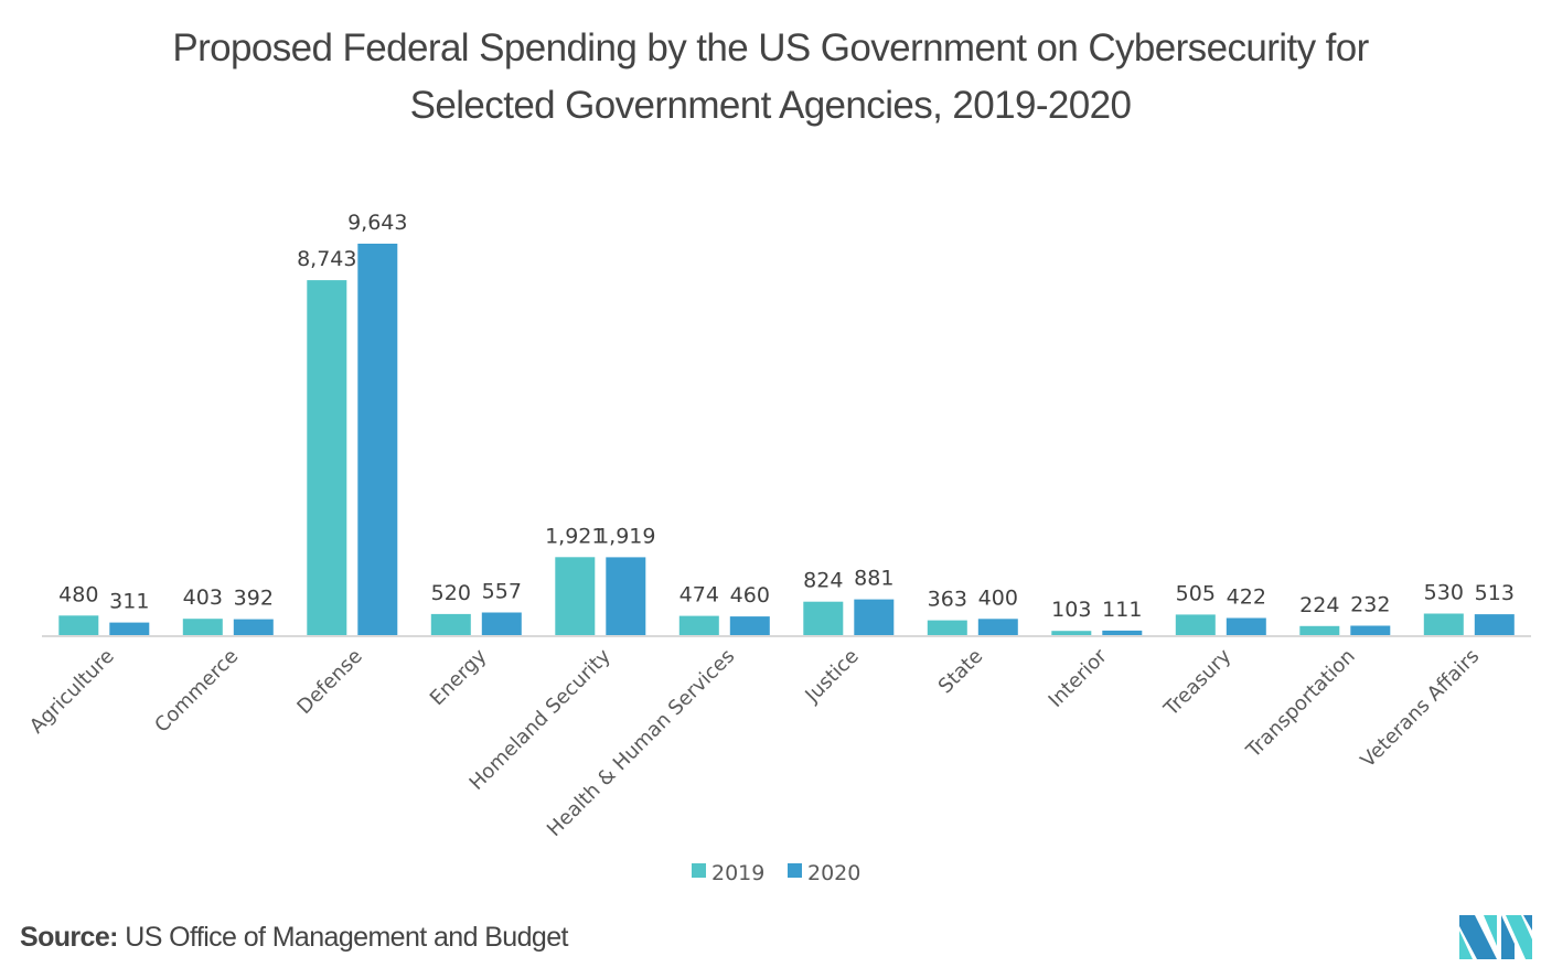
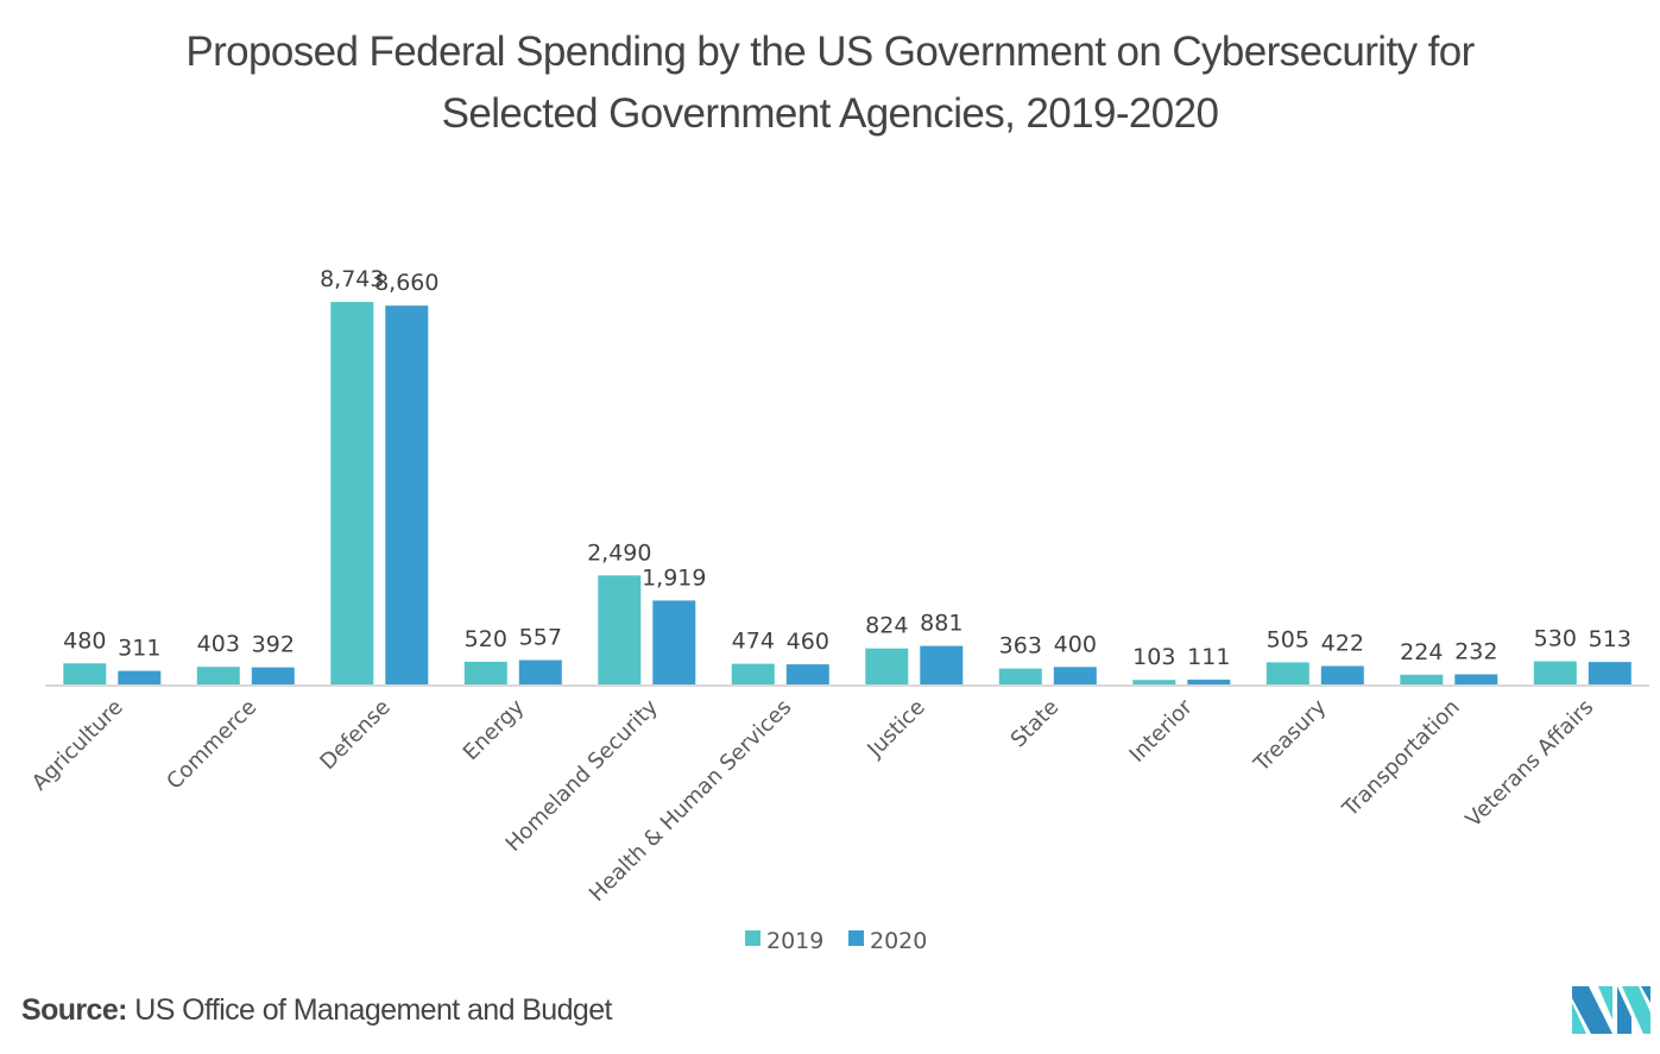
2020/Defense: 9,643 -> 8,660
2019/Homeland Security: 1,921 -> 2,490
